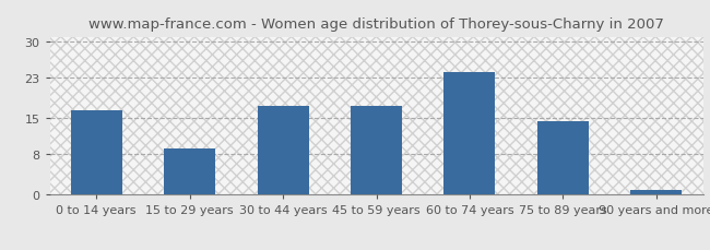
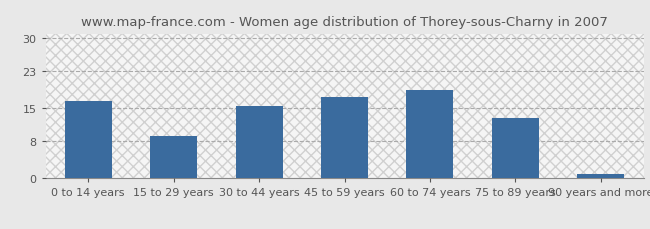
30 to 44 years: 17.5 -> 15.5
60 to 74 years: 24.0 -> 19.0
75 to 89 years: 14.5 -> 13.0
